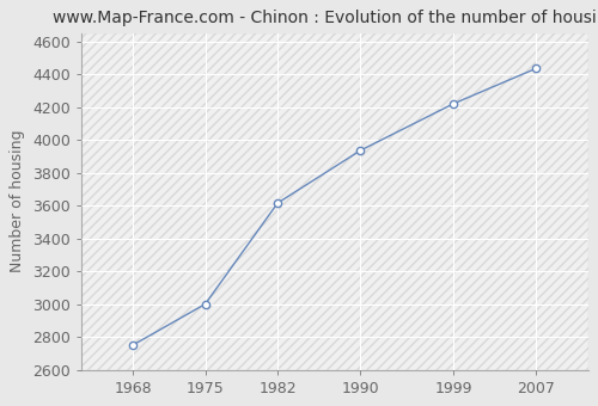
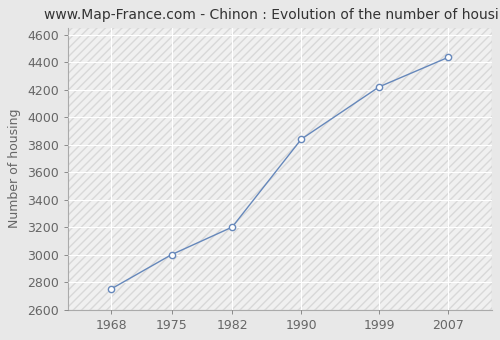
1982: 3620 -> 3200
1990: 3940 -> 3840
